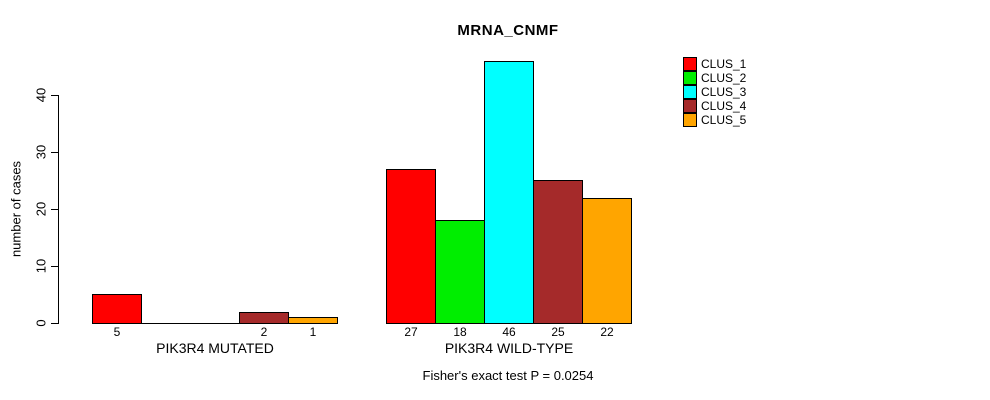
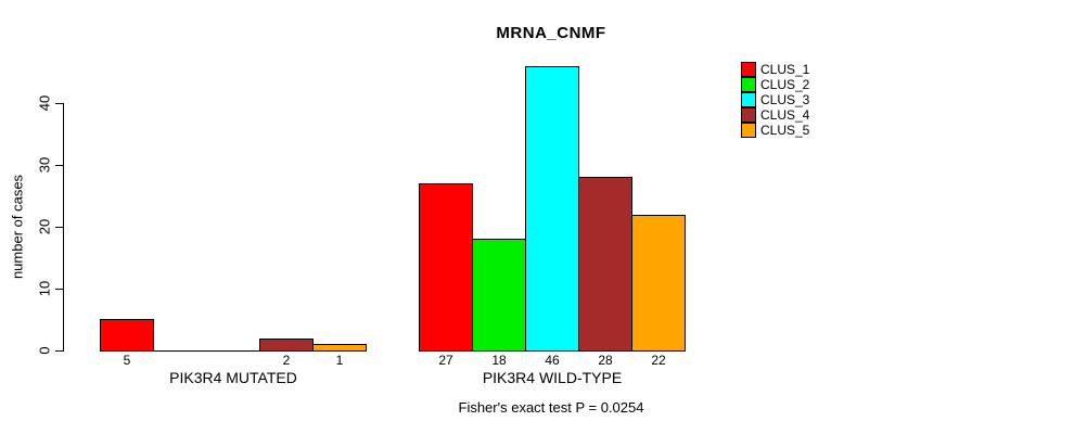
CLUS_4/PIK3R4 WILD-TYPE: 25 -> 28
